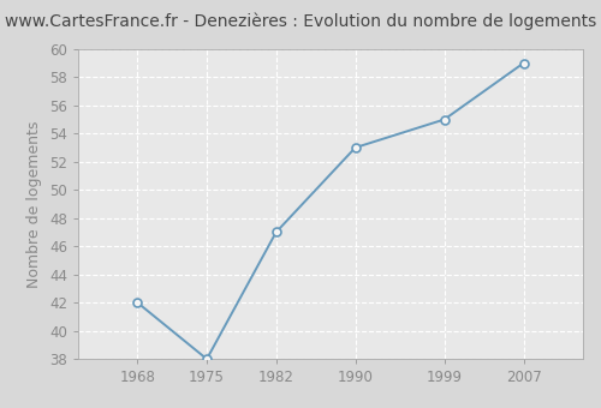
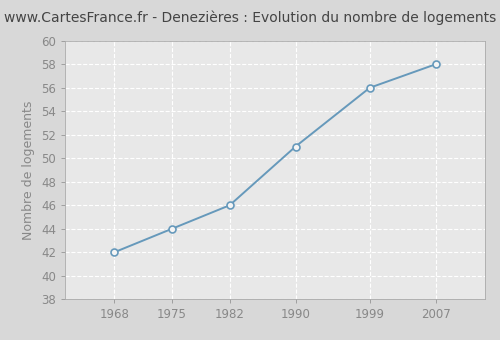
1975: 38 -> 44
1982: 47 -> 46
1990: 53 -> 51
1999: 55 -> 56
2007: 59 -> 58
